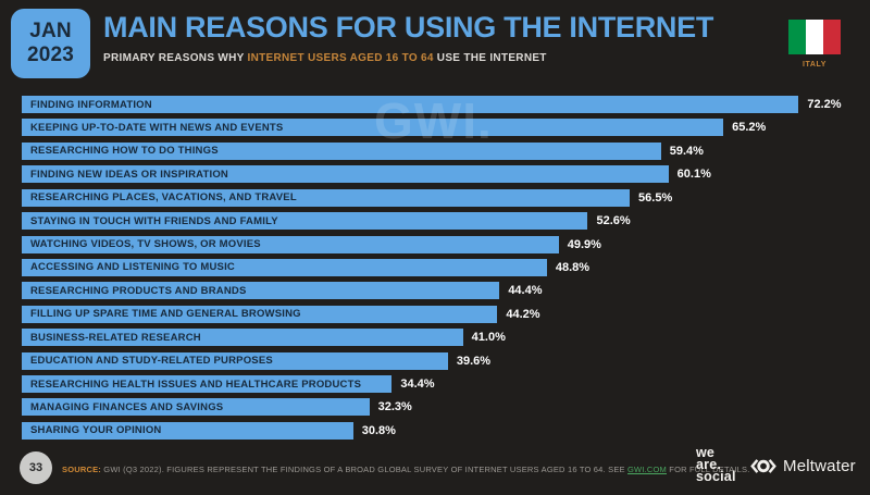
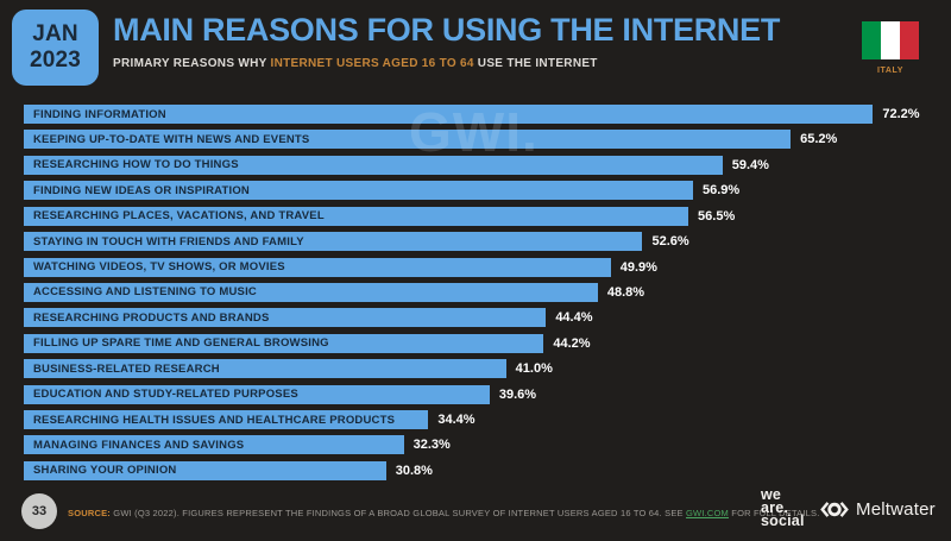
FINDING NEW IDEAS OR INSPIRATION: 60.1% -> 56.9%
